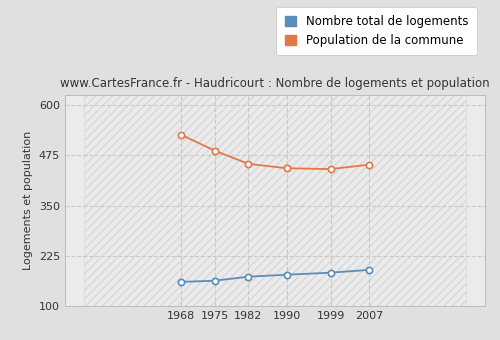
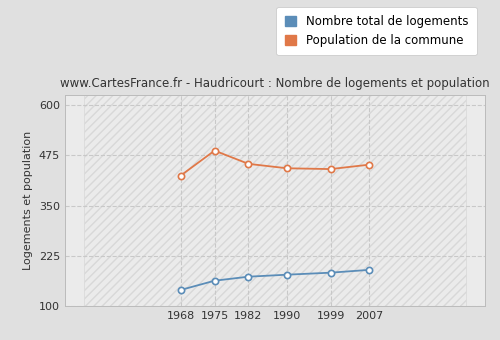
Nombre total de logements/1968: 160 -> 140
Population de la commune/1968: 527 -> 425
